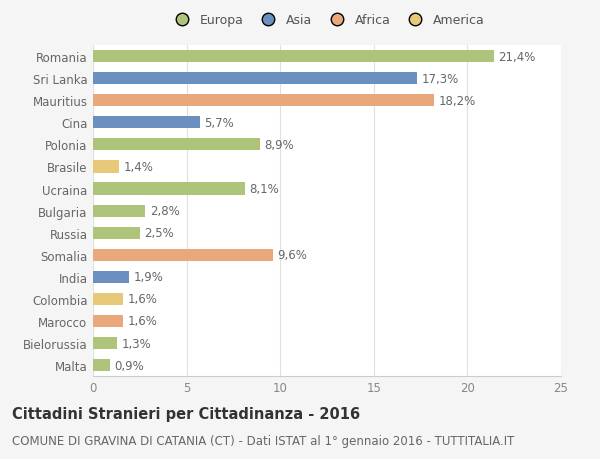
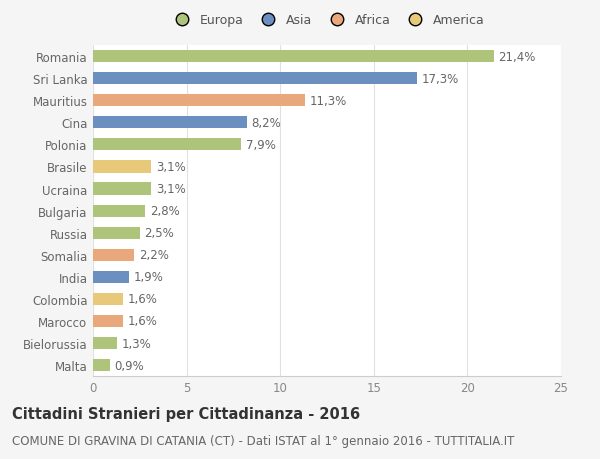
Mauritius: 18,2% -> 11,3%
Cina: 5,7% -> 8,2%
Polonia: 8,9% -> 7,9%
Brasile: 1,4% -> 3,1%
Ucraina: 8,1% -> 3,1%
Somalia: 9,6% -> 2,2%
